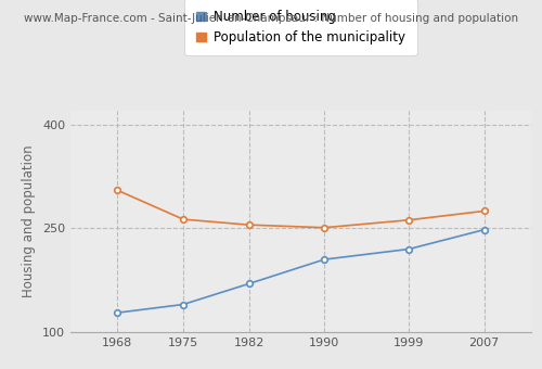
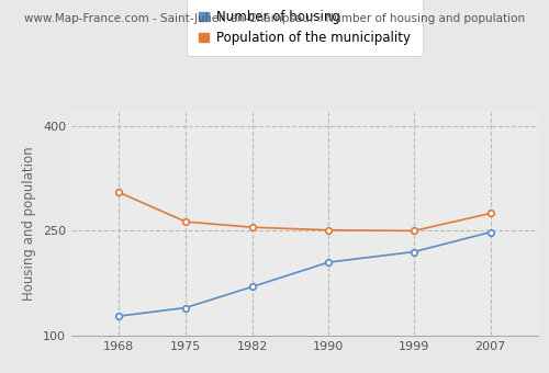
Population of the municipality/1999: 262 -> 250
